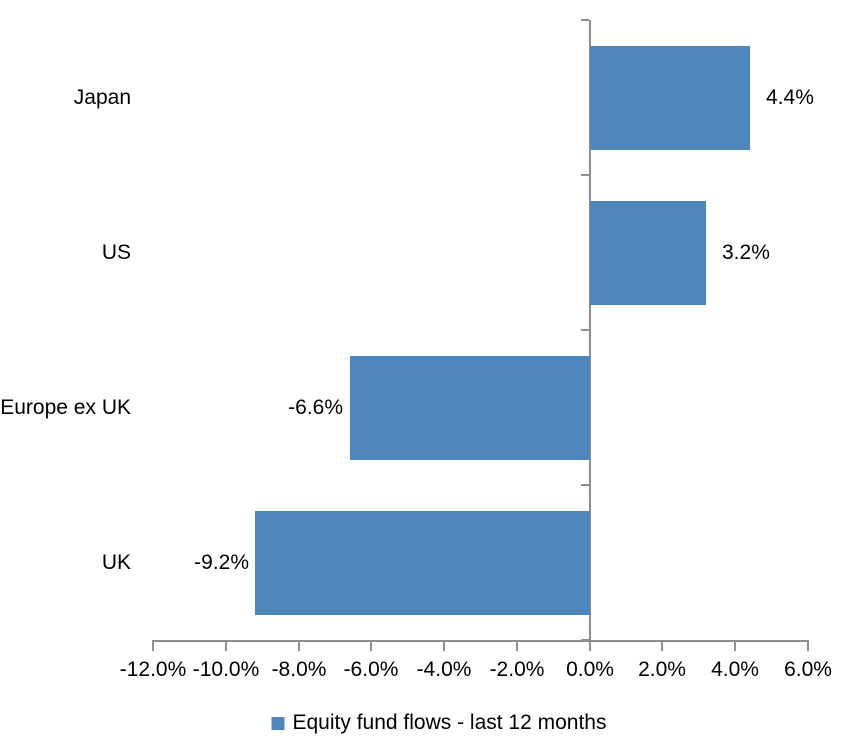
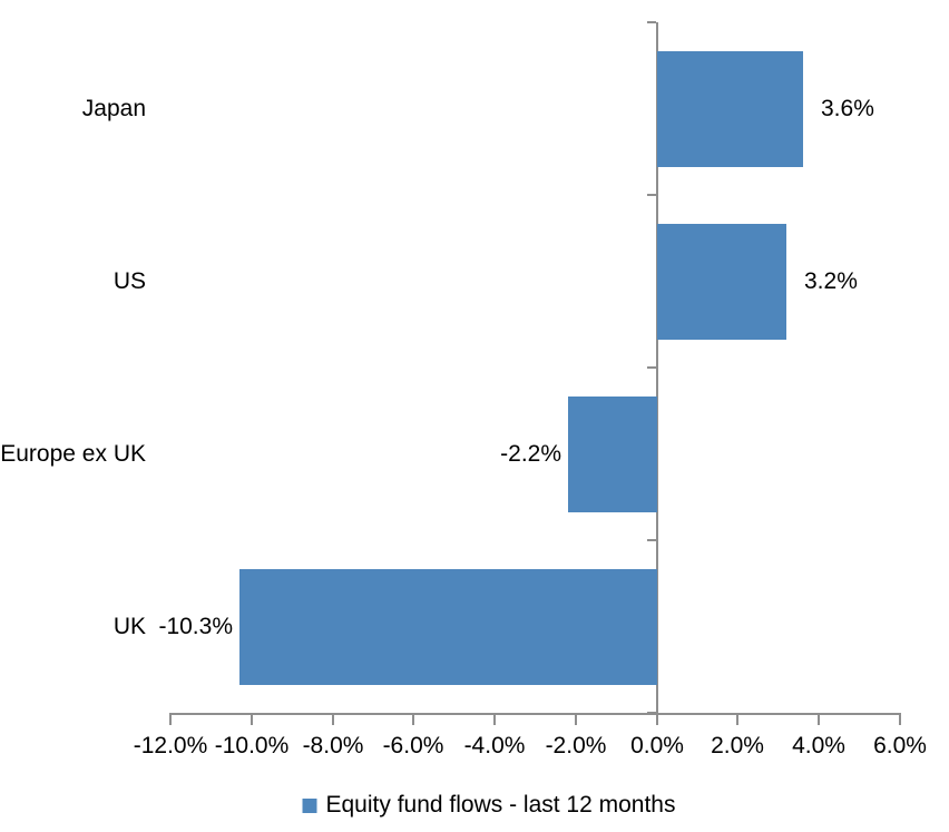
Japan: 4.4% -> 3.6%
Europe ex UK: -6.6% -> -2.2%
UK: -9.2% -> -10.3%
